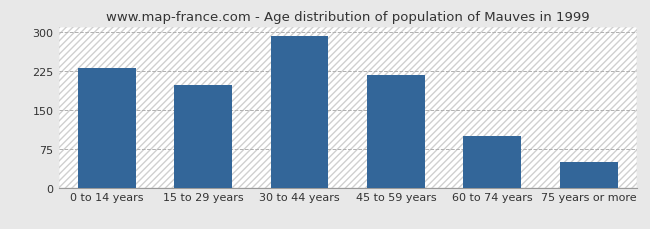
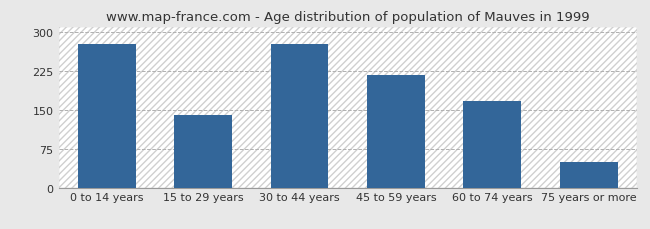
0 to 14 years: 230 -> 276
15 to 29 years: 197 -> 140
30 to 44 years: 291 -> 276
60 to 74 years: 100 -> 166
